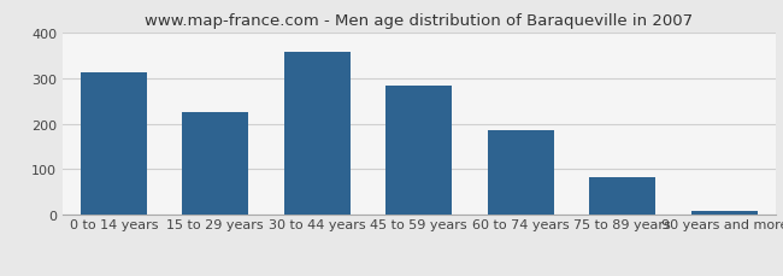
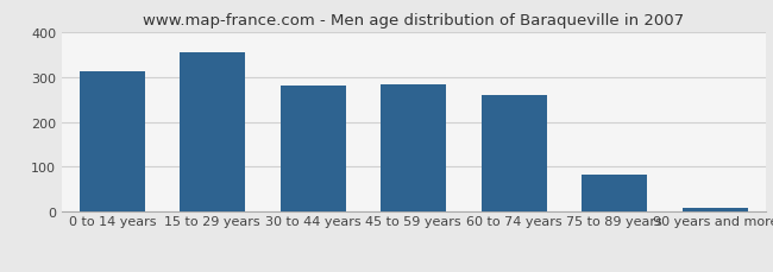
15 to 29 years: 225 -> 355
30 to 44 years: 356 -> 280
60 to 74 years: 185 -> 260
